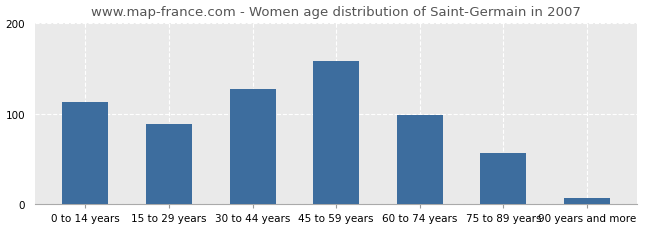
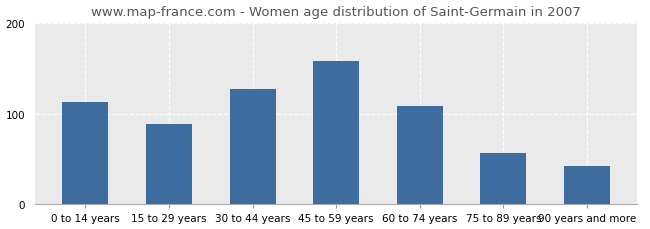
60 to 74 years: 99 -> 108
90 years and more: 7 -> 42
